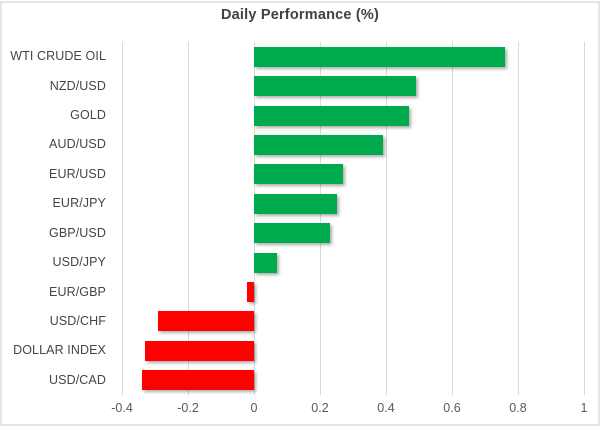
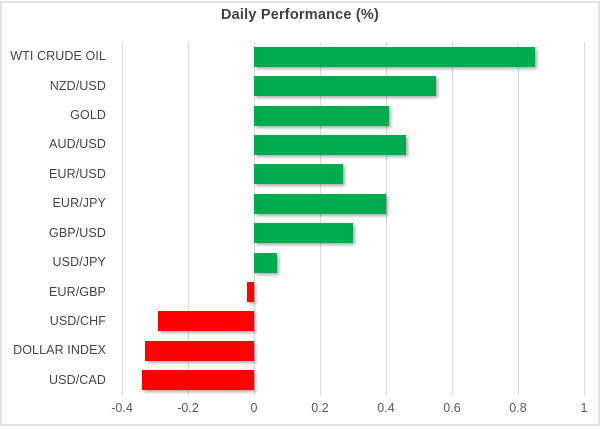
WTI CRUDE OIL: 0.76 -> 0.85
NZD/USD: 0.49 -> 0.55
GOLD: 0.47 -> 0.41
AUD/USD: 0.39 -> 0.46
EUR/JPY: 0.25 -> 0.40
GBP/USD: 0.23 -> 0.30
